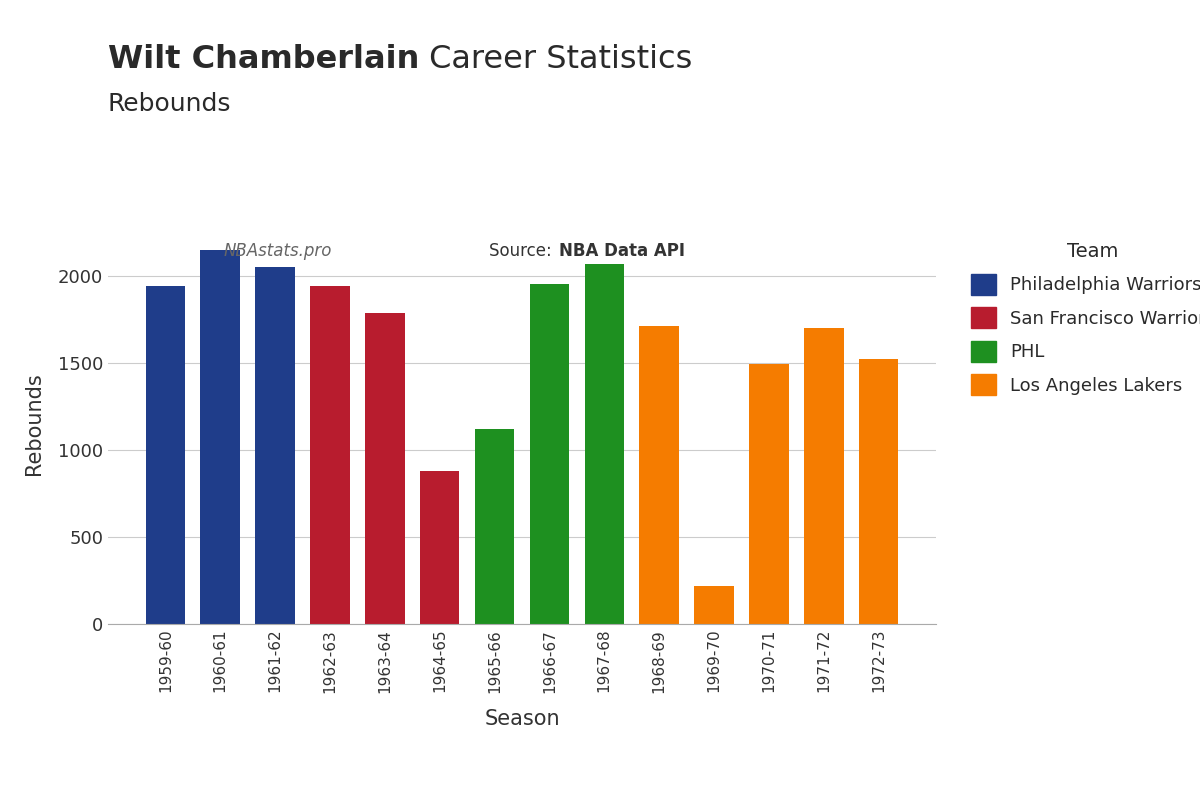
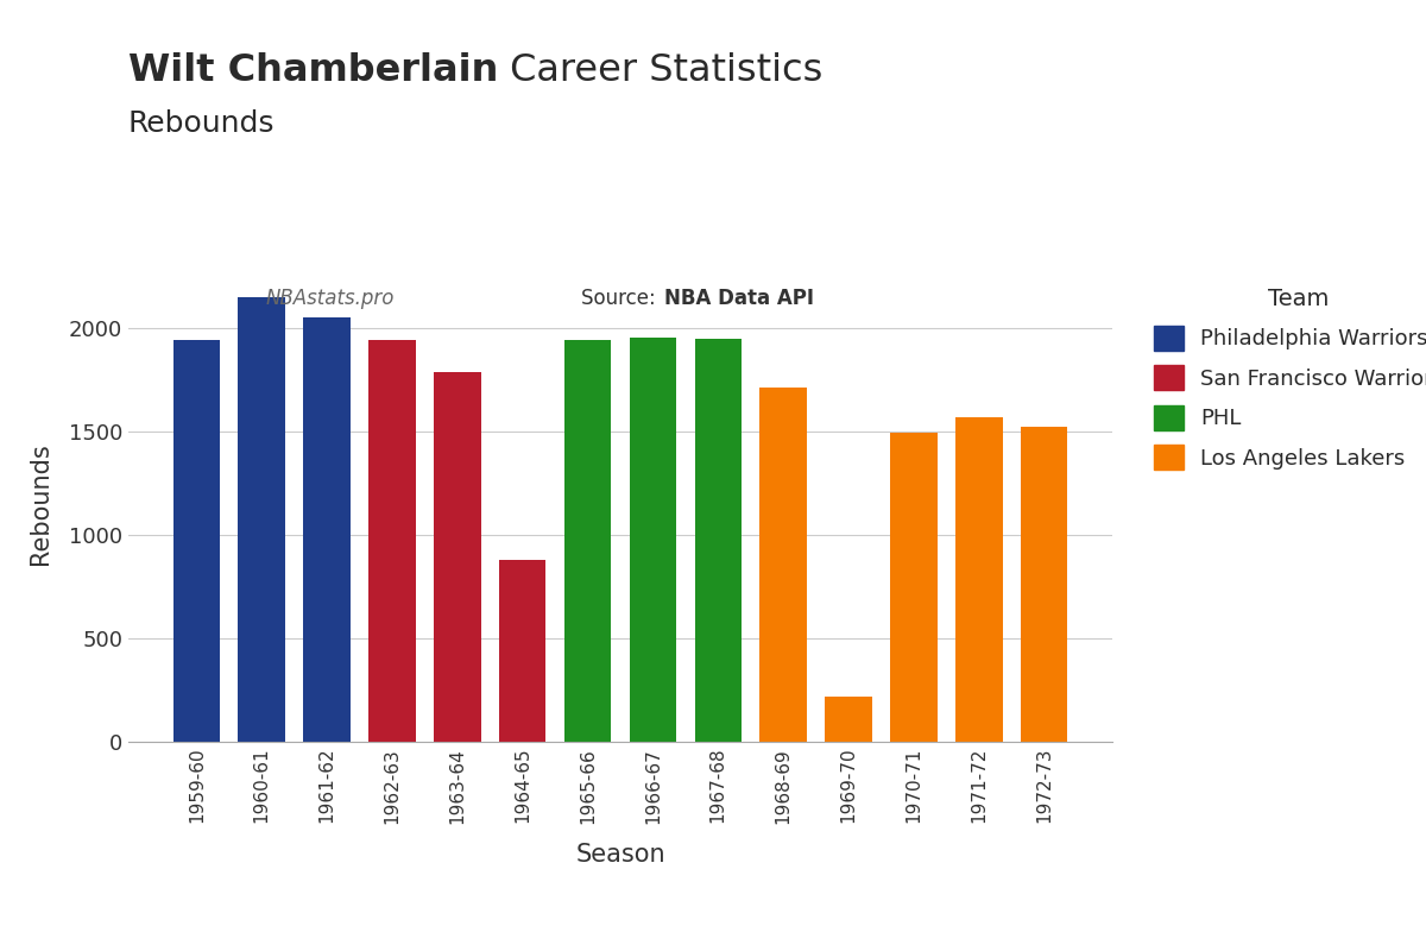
1965-66: 1120 -> 1940
1967-68: 2070 -> 1950
1971-72: 1700 -> 1570
